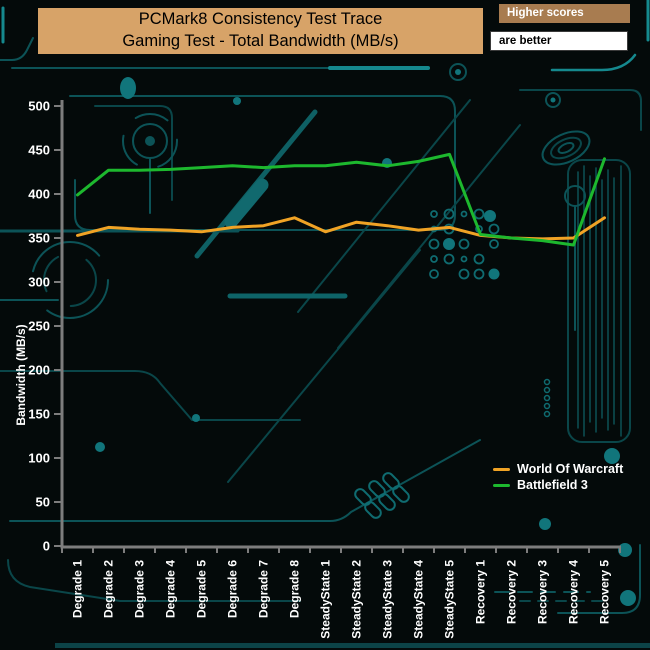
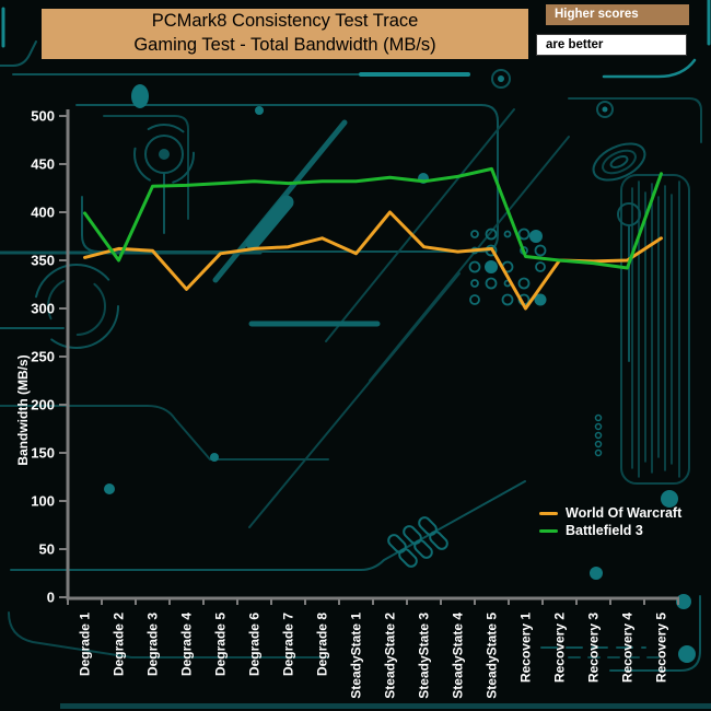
Battlefield 3/Degrade 2: 430 -> 350
World Of Warcraft/Degrade 4: 360 -> 320
World Of Warcraft/SteadyState 2: 370 -> 400
World Of Warcraft/Recovery 1: 350 -> 300
